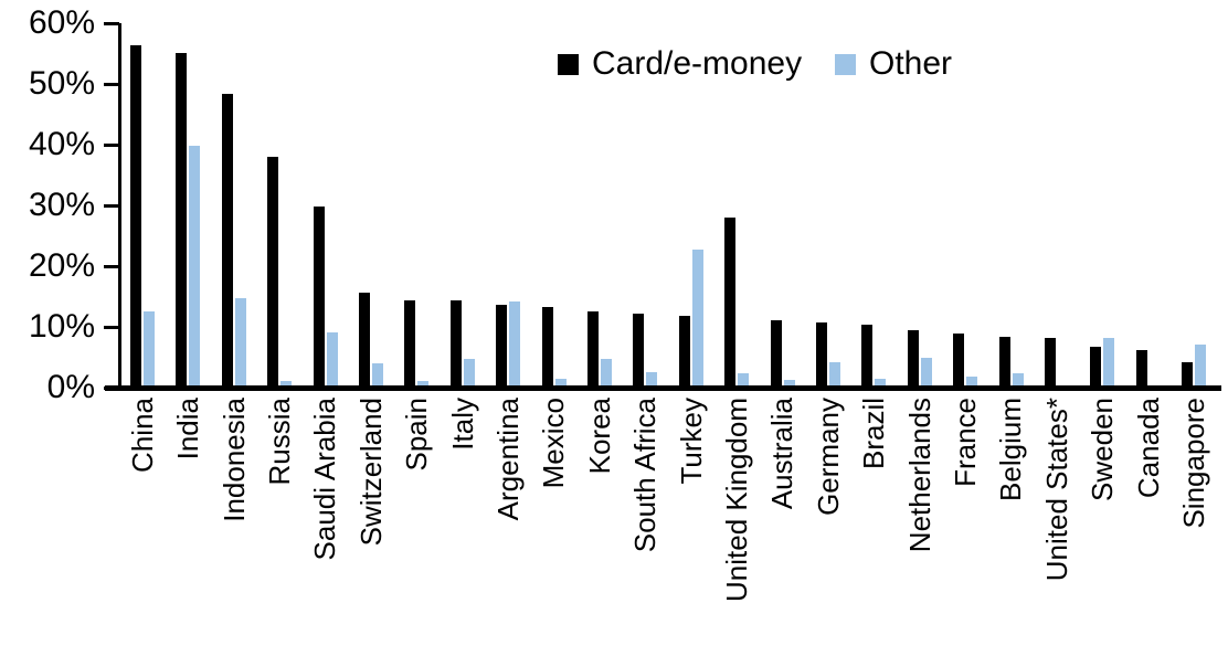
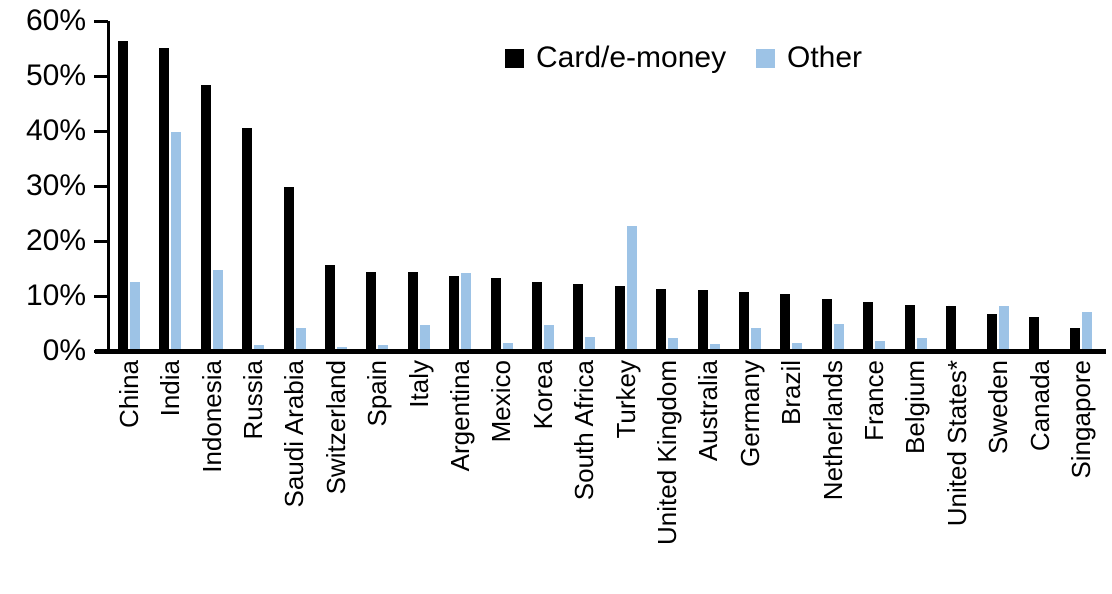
Card/e-money/Russia: 38% -> 40%
Other/Saudi Arabia: 9% -> 4%
Other/Switzerland: 4% -> 1%
Card/e-money/United Kingdom: 28% -> 11%
